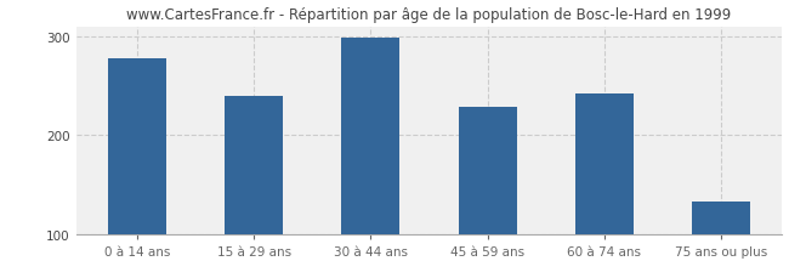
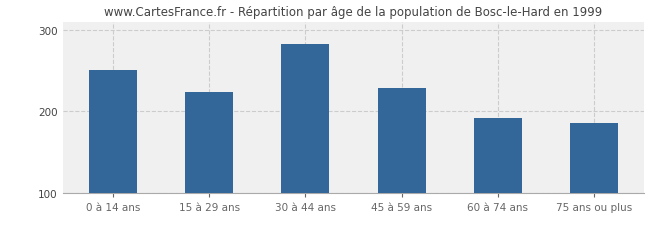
0 à 14 ans: 278 -> 250
15 à 29 ans: 240 -> 224
30 à 44 ans: 298 -> 282
60 à 74 ans: 242 -> 192
75 ans ou plus: 133 -> 186
